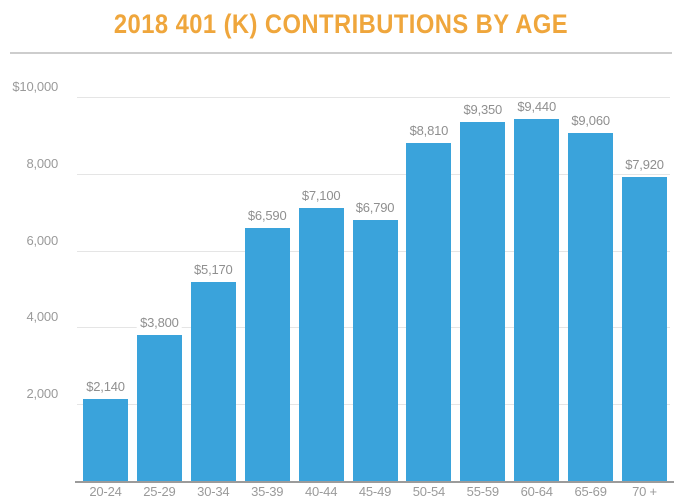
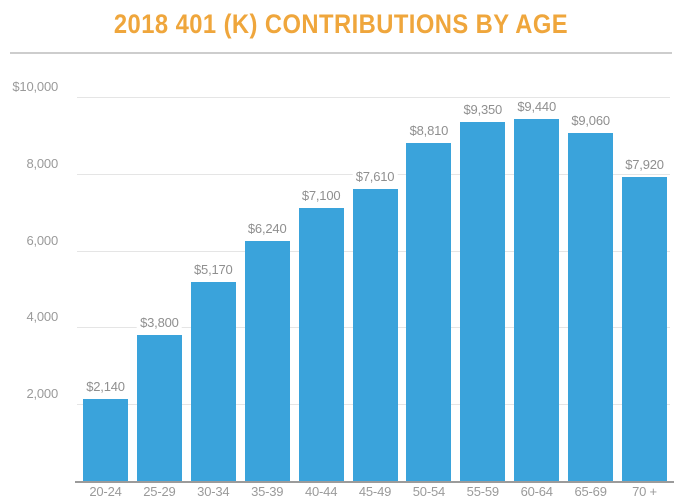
35-39: $6,590 -> $6,240
45-49: $6,790 -> $7,610
